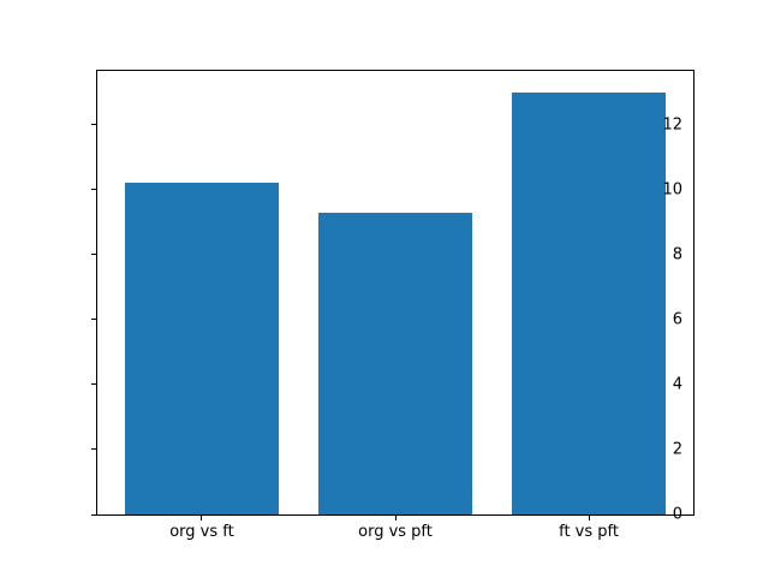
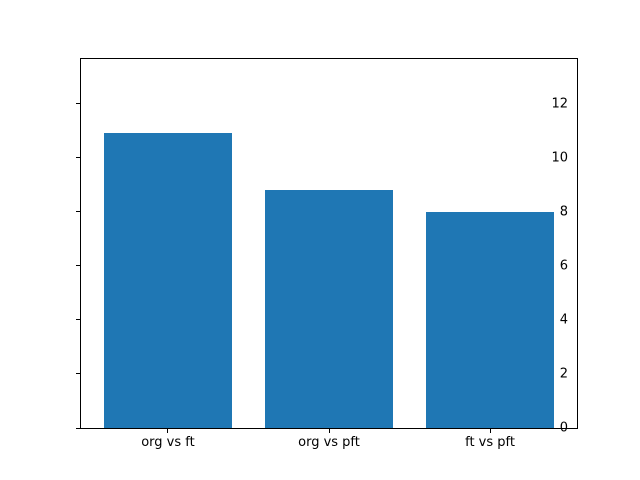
org vs ft: 10.2 -> 10.9
org vs pft: 9.3 -> 8.8
ft vs pft: 13.0 -> 8.0
